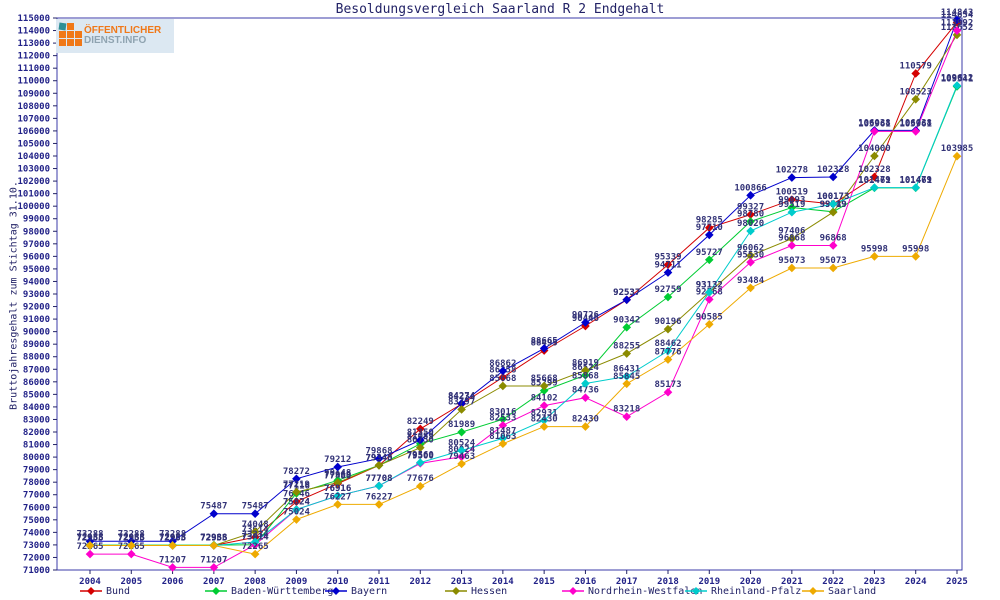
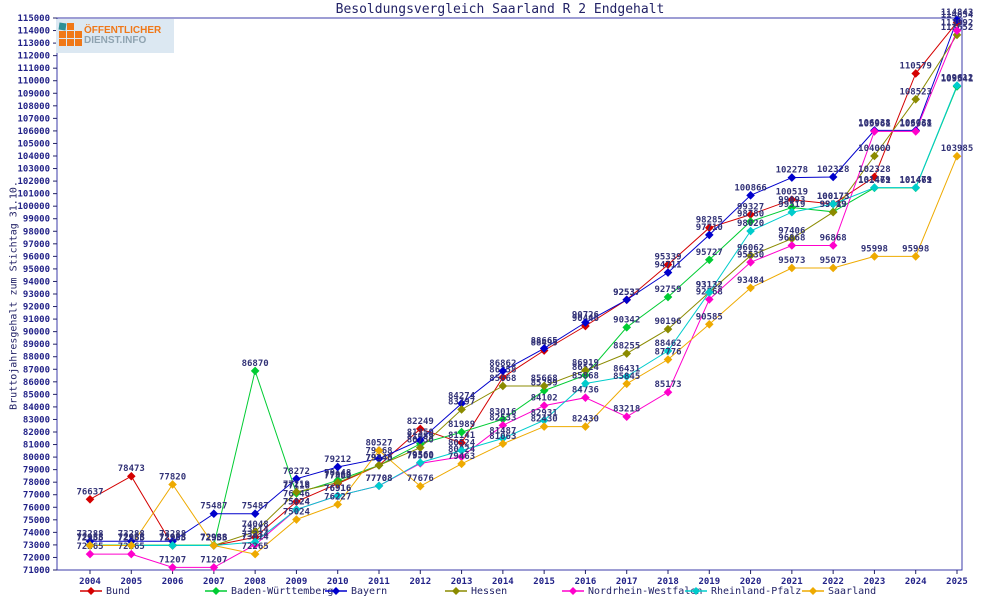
Bund/2004: 72955 -> 76637
Bund/2005: 72955 -> 78473
Saarland/2006: 72955 -> 77820
Baden-Württemberg/2008: 73014 -> 86870
Saarland/2011: 76227 -> 80527
Bund/2013: 84234 -> 81141
